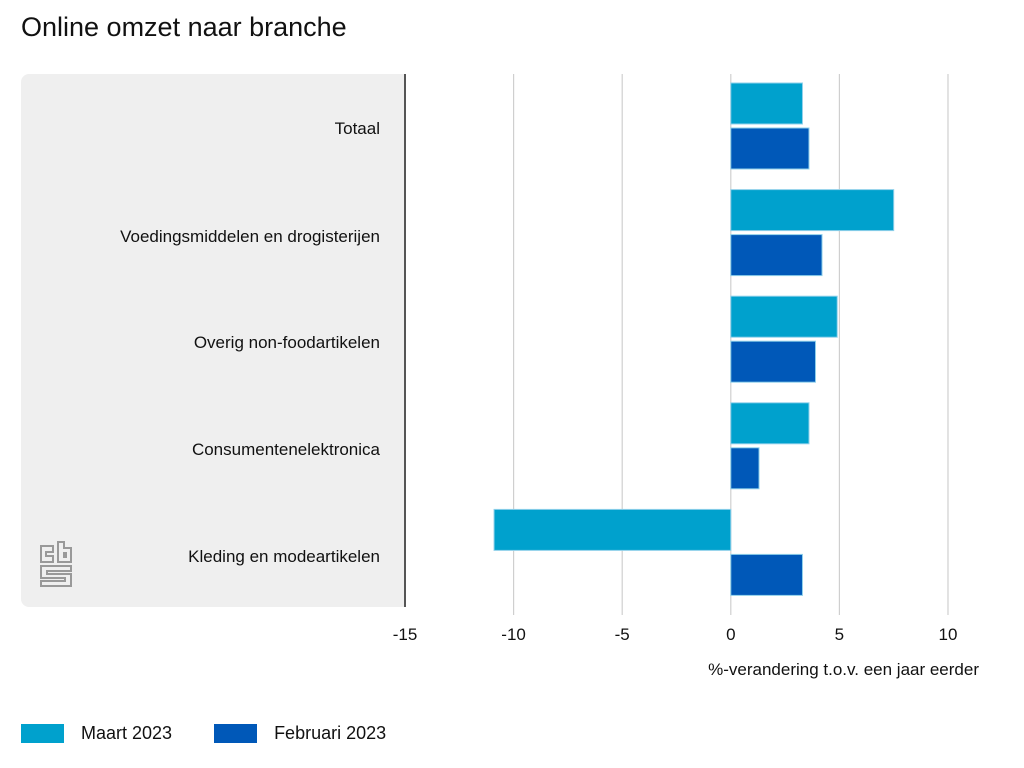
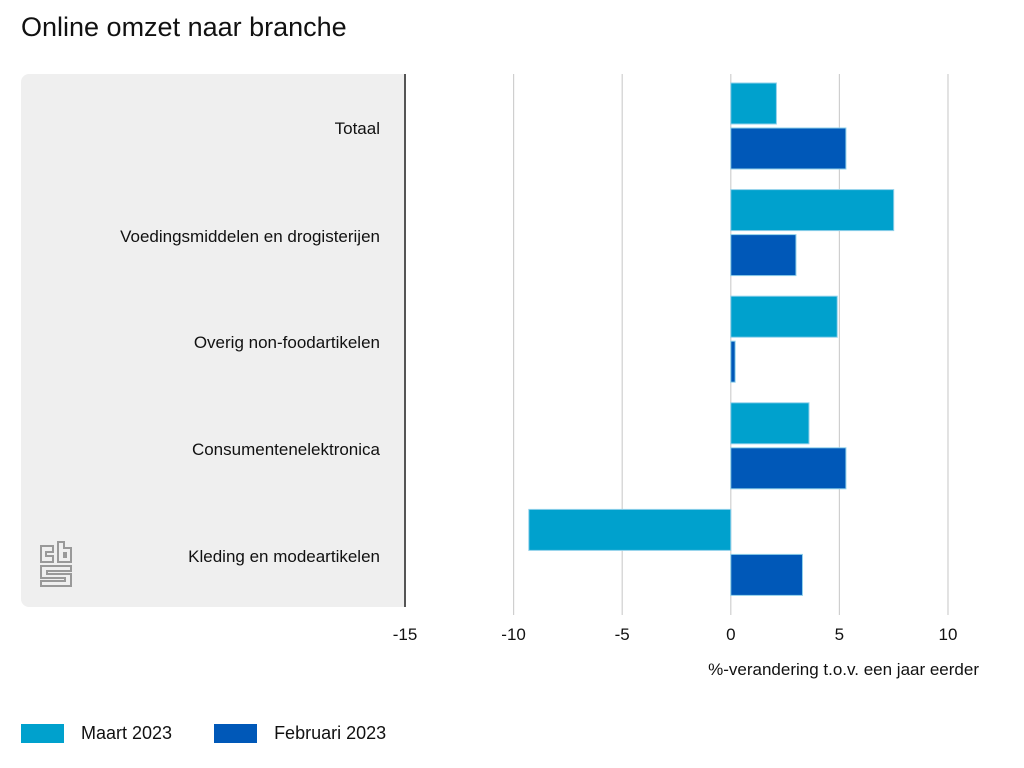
Maart 2023/Totaal: 3.3 -> 2.1
Februari 2023/Totaal: 3.6 -> 5.3
Februari 2023/Voedingsmiddelen en drogisterijen: 4.2 -> 3.0
Februari 2023/Overig non-foodartikelen: 3.9 -> 0.2
Februari 2023/Consumentenelektronica: 1.3 -> 5.3
Maart 2023/Kleding en modeartikelen: -10.9 -> -9.3
